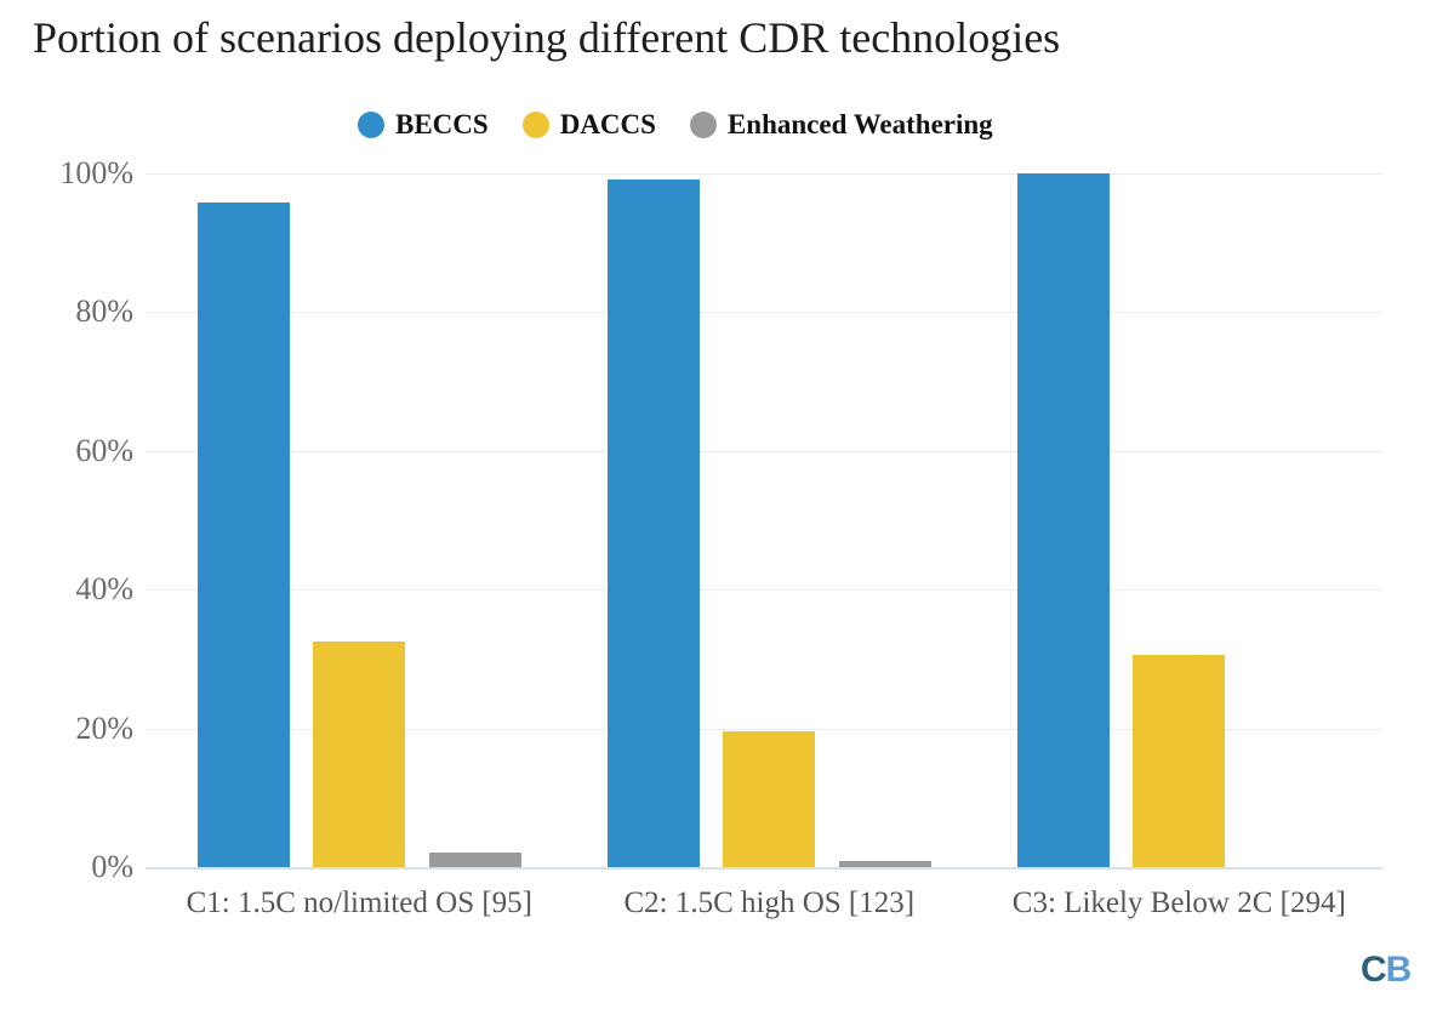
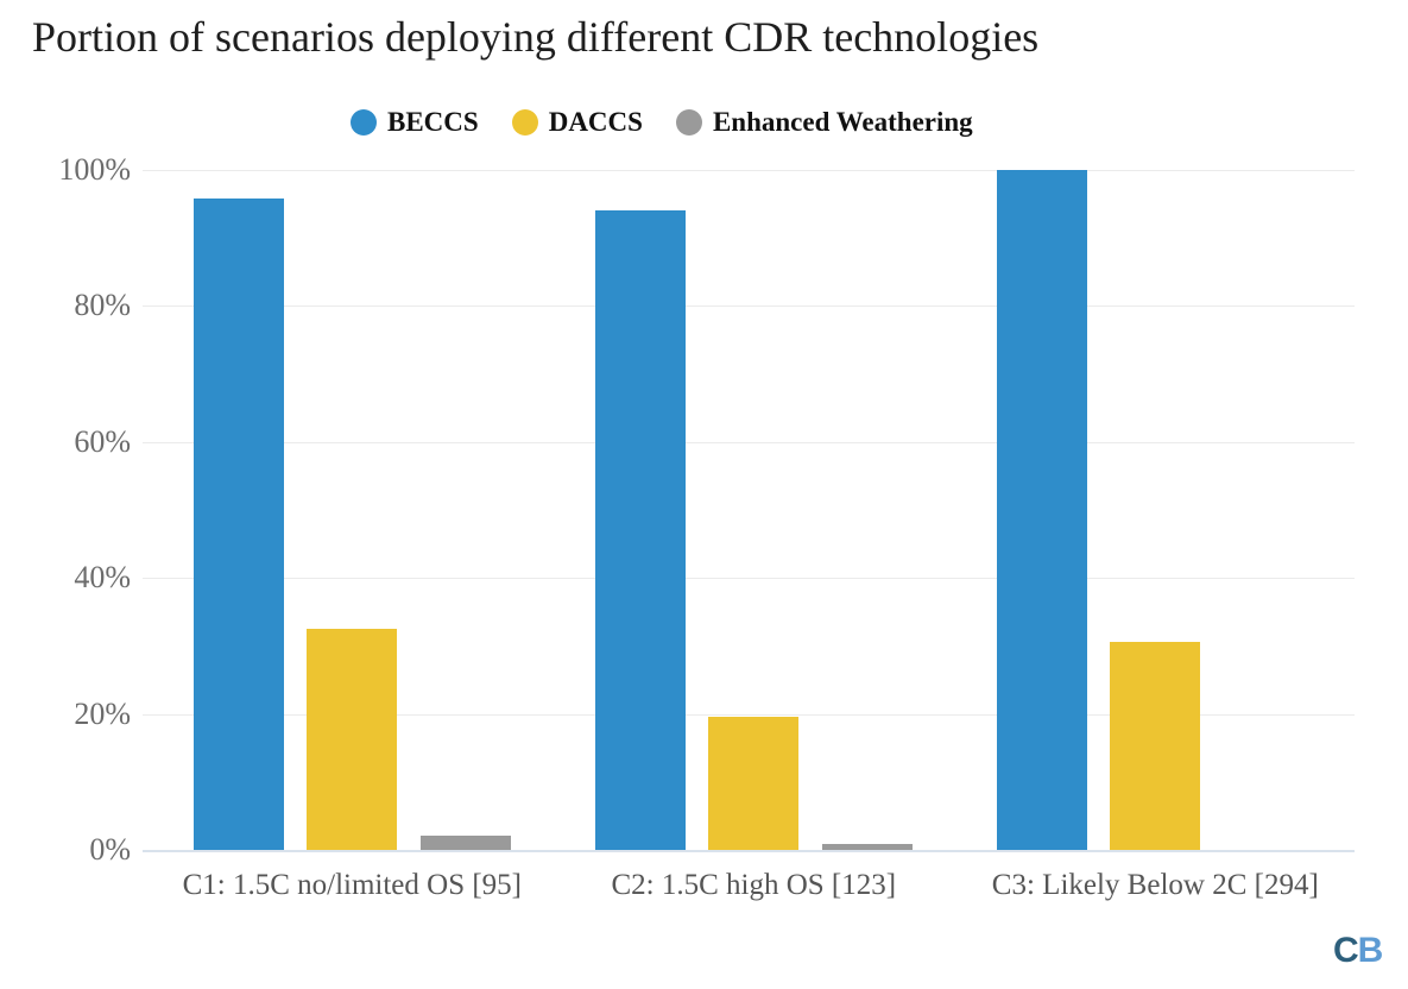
BECCS/C2: 1.5C high OS [123]: 99% -> 94%
